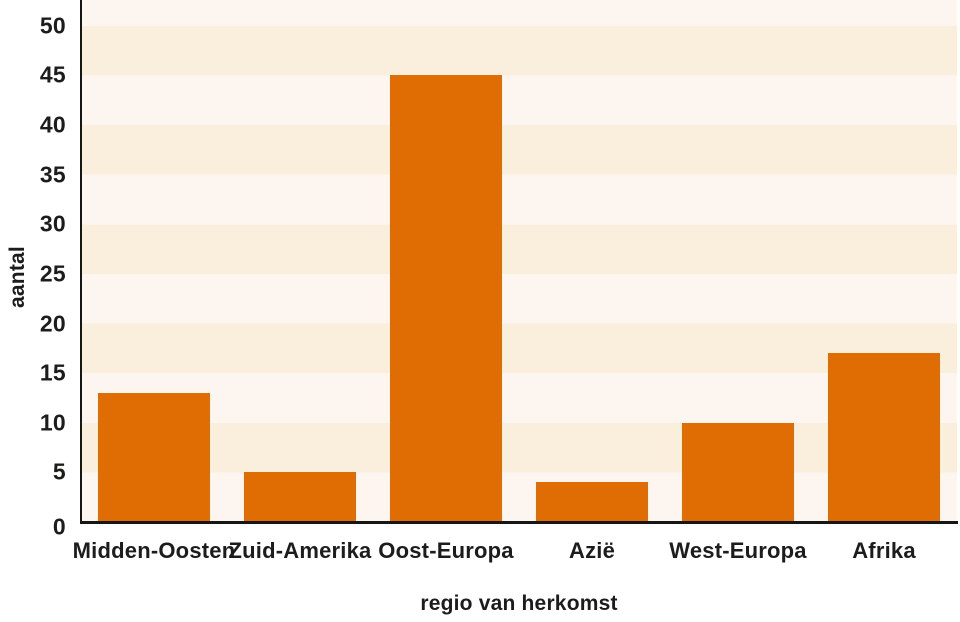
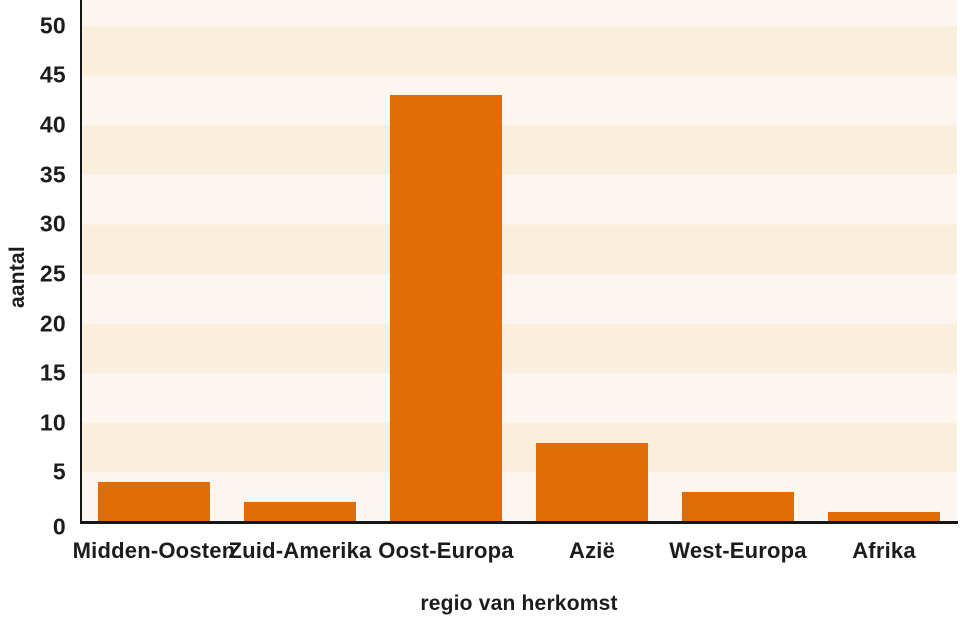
Midden-Oosten: 13 -> 4
Zuid-Amerika: 5 -> 2
Oost-Europa: 45 -> 43
Azië: 4 -> 8
West-Europa: 10 -> 3
Afrika: 17 -> 1
